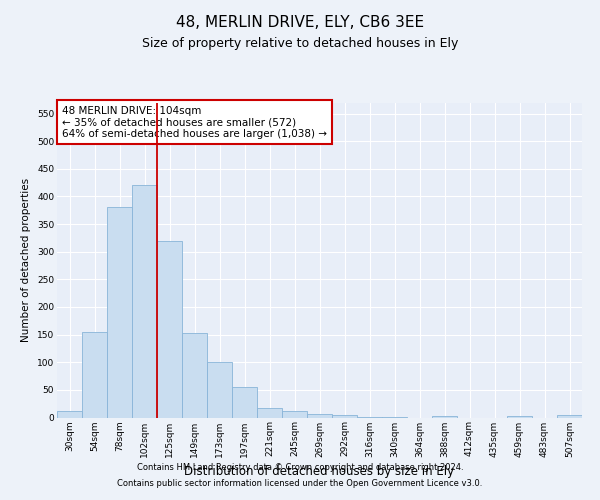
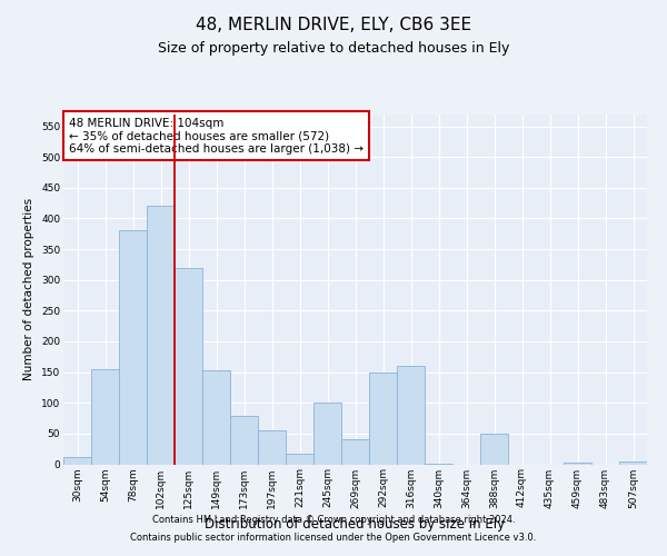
173sqm: 100 -> 78
245sqm: 11 -> 100
269sqm: 6 -> 40
292sqm: 4 -> 150
316sqm: 1 -> 160
388sqm: 3 -> 50
